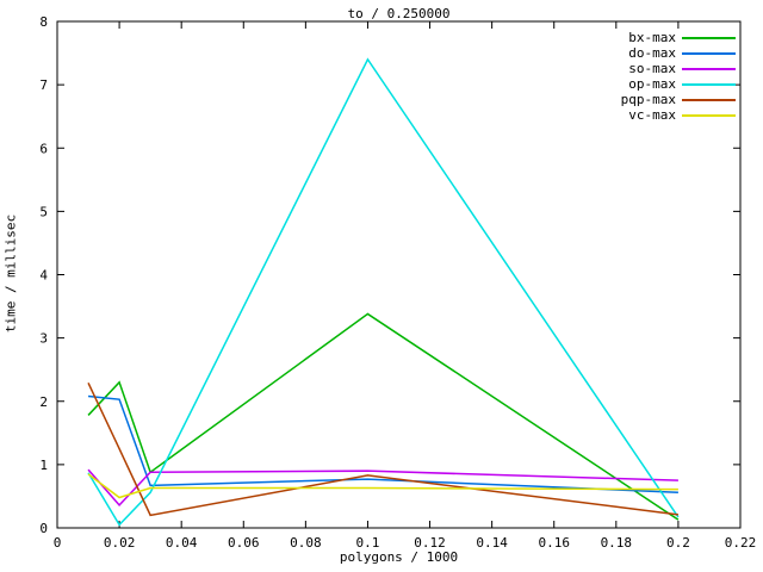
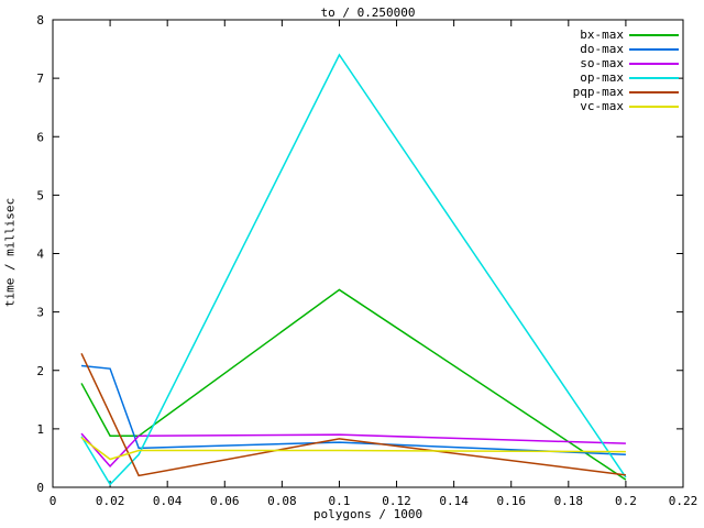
bx-max/0.02: 2,3 -> 0,9
